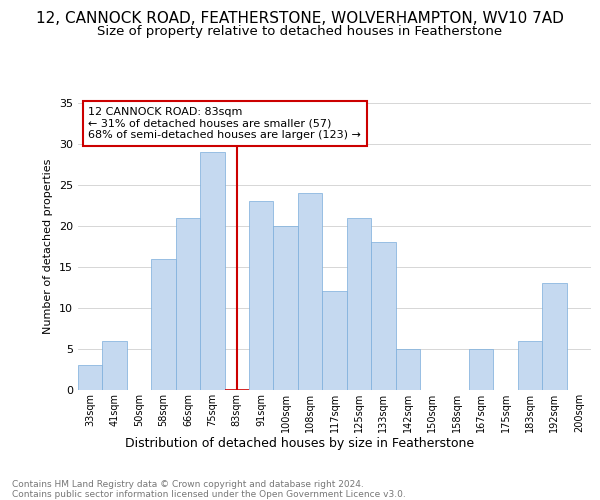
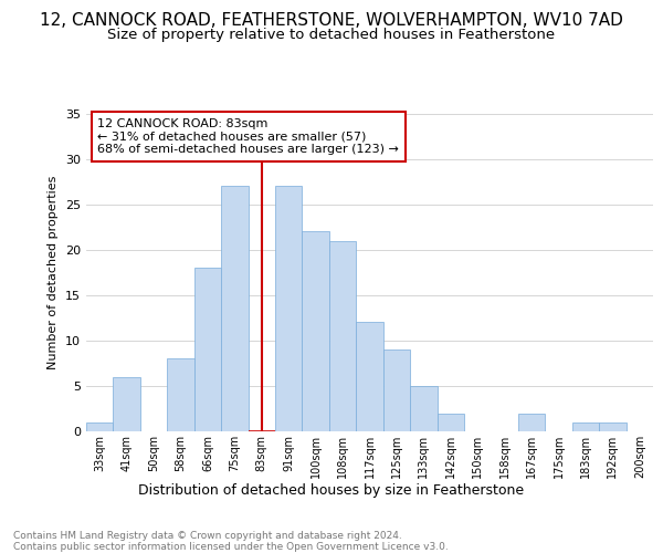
33sqm: 3 -> 1
58sqm: 16 -> 8
66sqm: 21 -> 18
75sqm: 29 -> 27
91sqm: 23 -> 27
100sqm: 20 -> 22
108sqm: 24 -> 21
125sqm: 21 -> 9
133sqm: 18 -> 5
142sqm: 5 -> 2
167sqm: 5 -> 2
183sqm: 6 -> 1
192sqm: 13 -> 1
